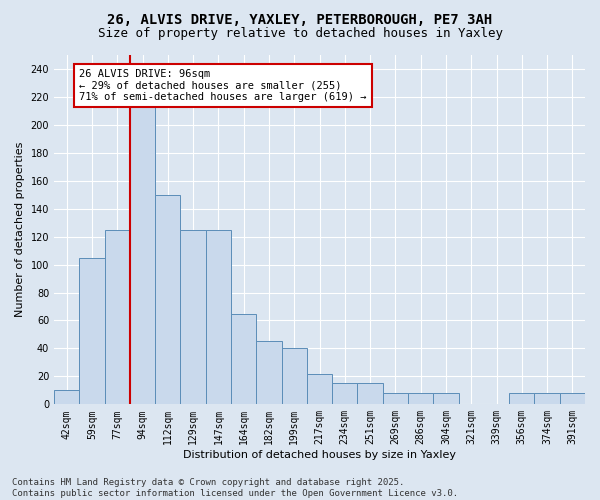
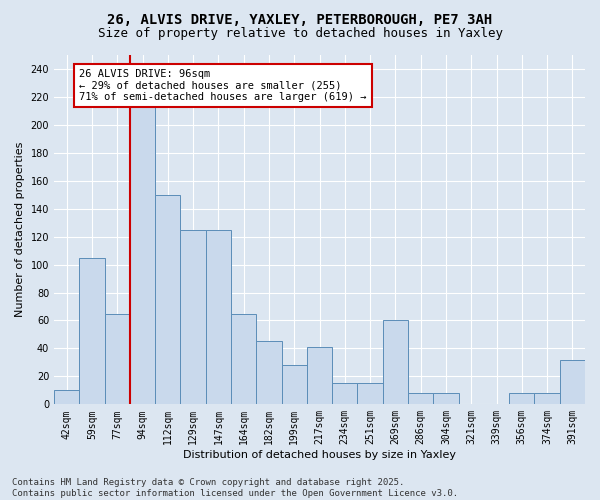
77sqm: 125 -> 65
199sqm: 40 -> 28
217sqm: 22 -> 41
269sqm: 8 -> 60
391sqm: 8 -> 32
